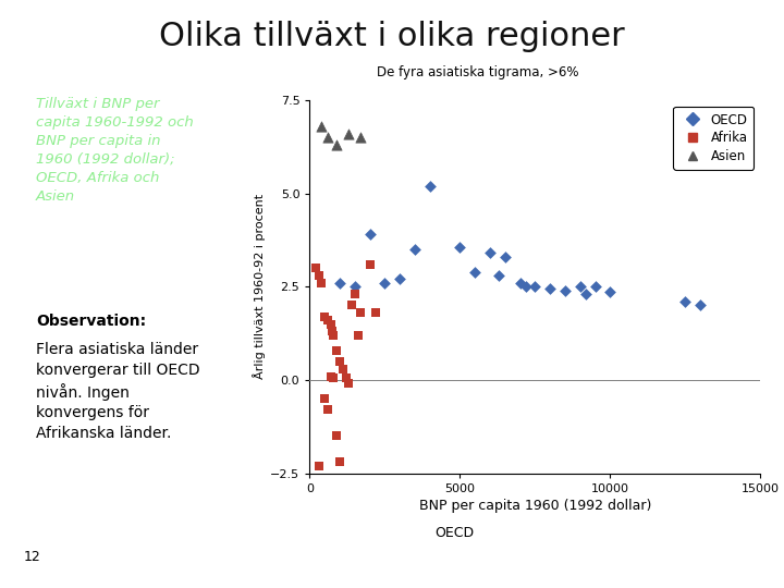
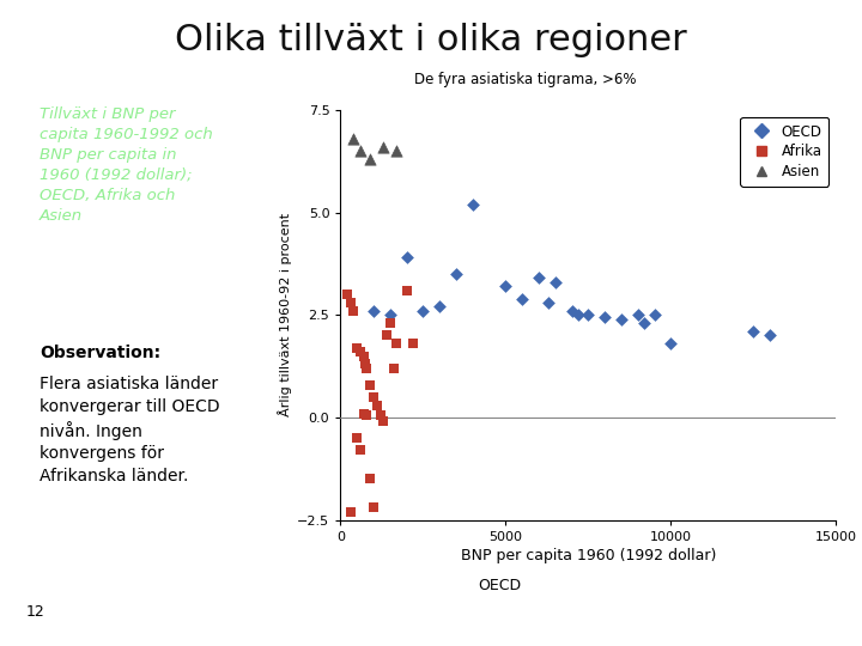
OECD/5000: 3.55 -> 3.20
OECD/10000: 2.35 -> 1.80
